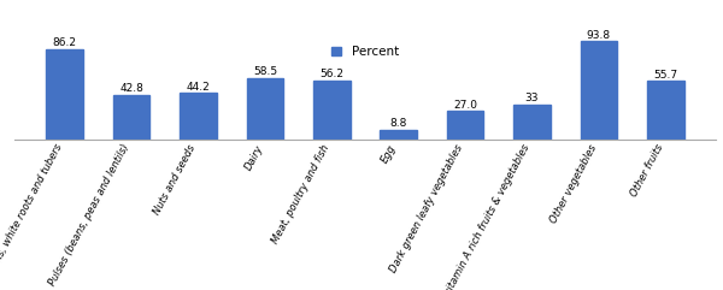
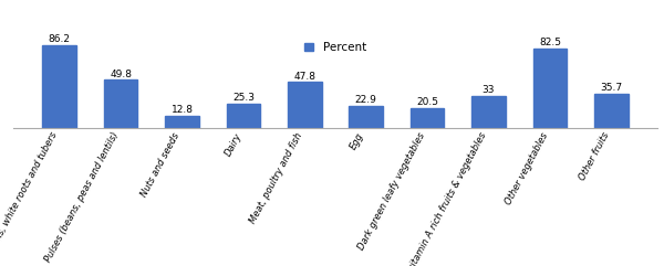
Pulses (beans, peas and lentils): 42.8 -> 49.8
Nuts and seeds: 44.2 -> 12.8
Dairy: 58.5 -> 25.3
Meat, poultry and fish: 56.2 -> 47.8
Egg: 8.8 -> 22.9
Dark green leafy vegetables: 27.0 -> 20.5
Other vegetables: 93.8 -> 82.5
Other fruits: 55.7 -> 35.7
